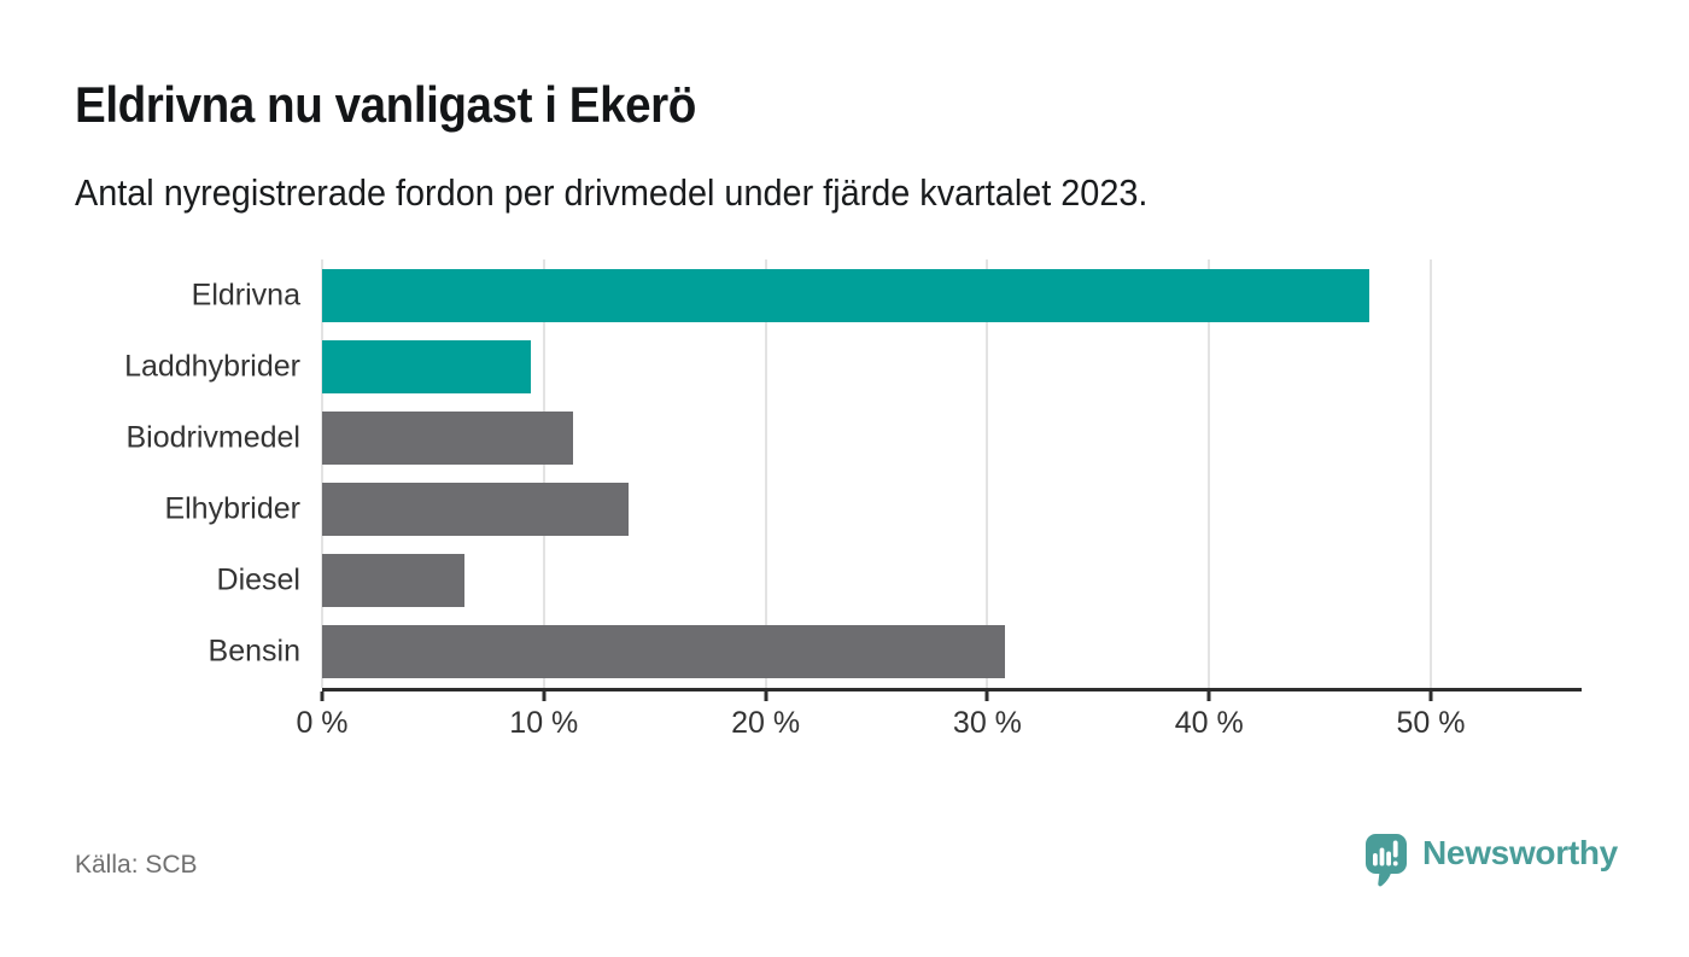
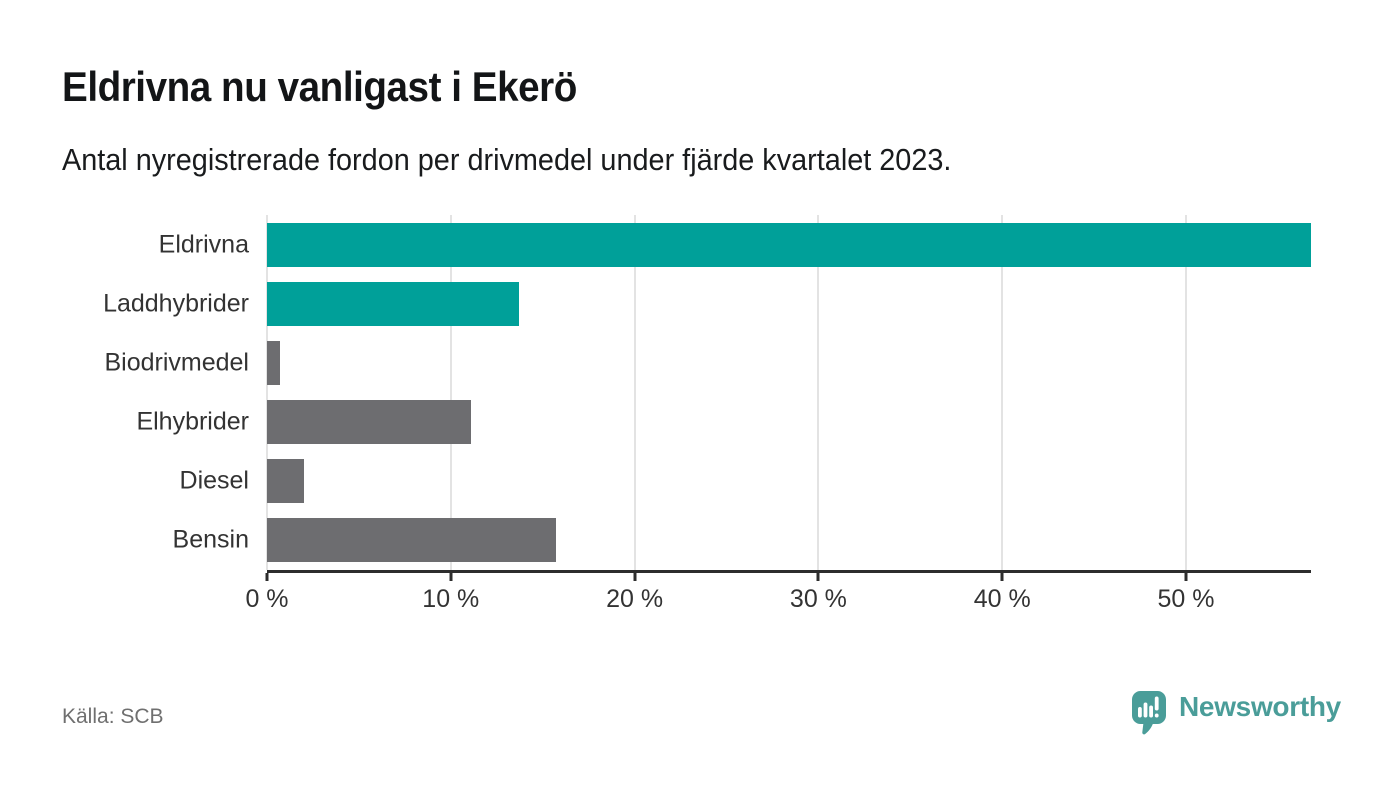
Eldrivna: 47.2% -> 56.8%
Laddhybrider: 9.4% -> 13.7%
Biodrivmedel: 11.3% -> 0.7%
Elhybrider: 13.8% -> 11.1%
Diesel: 6.4% -> 2.0%
Bensin: 30.8% -> 15.7%
